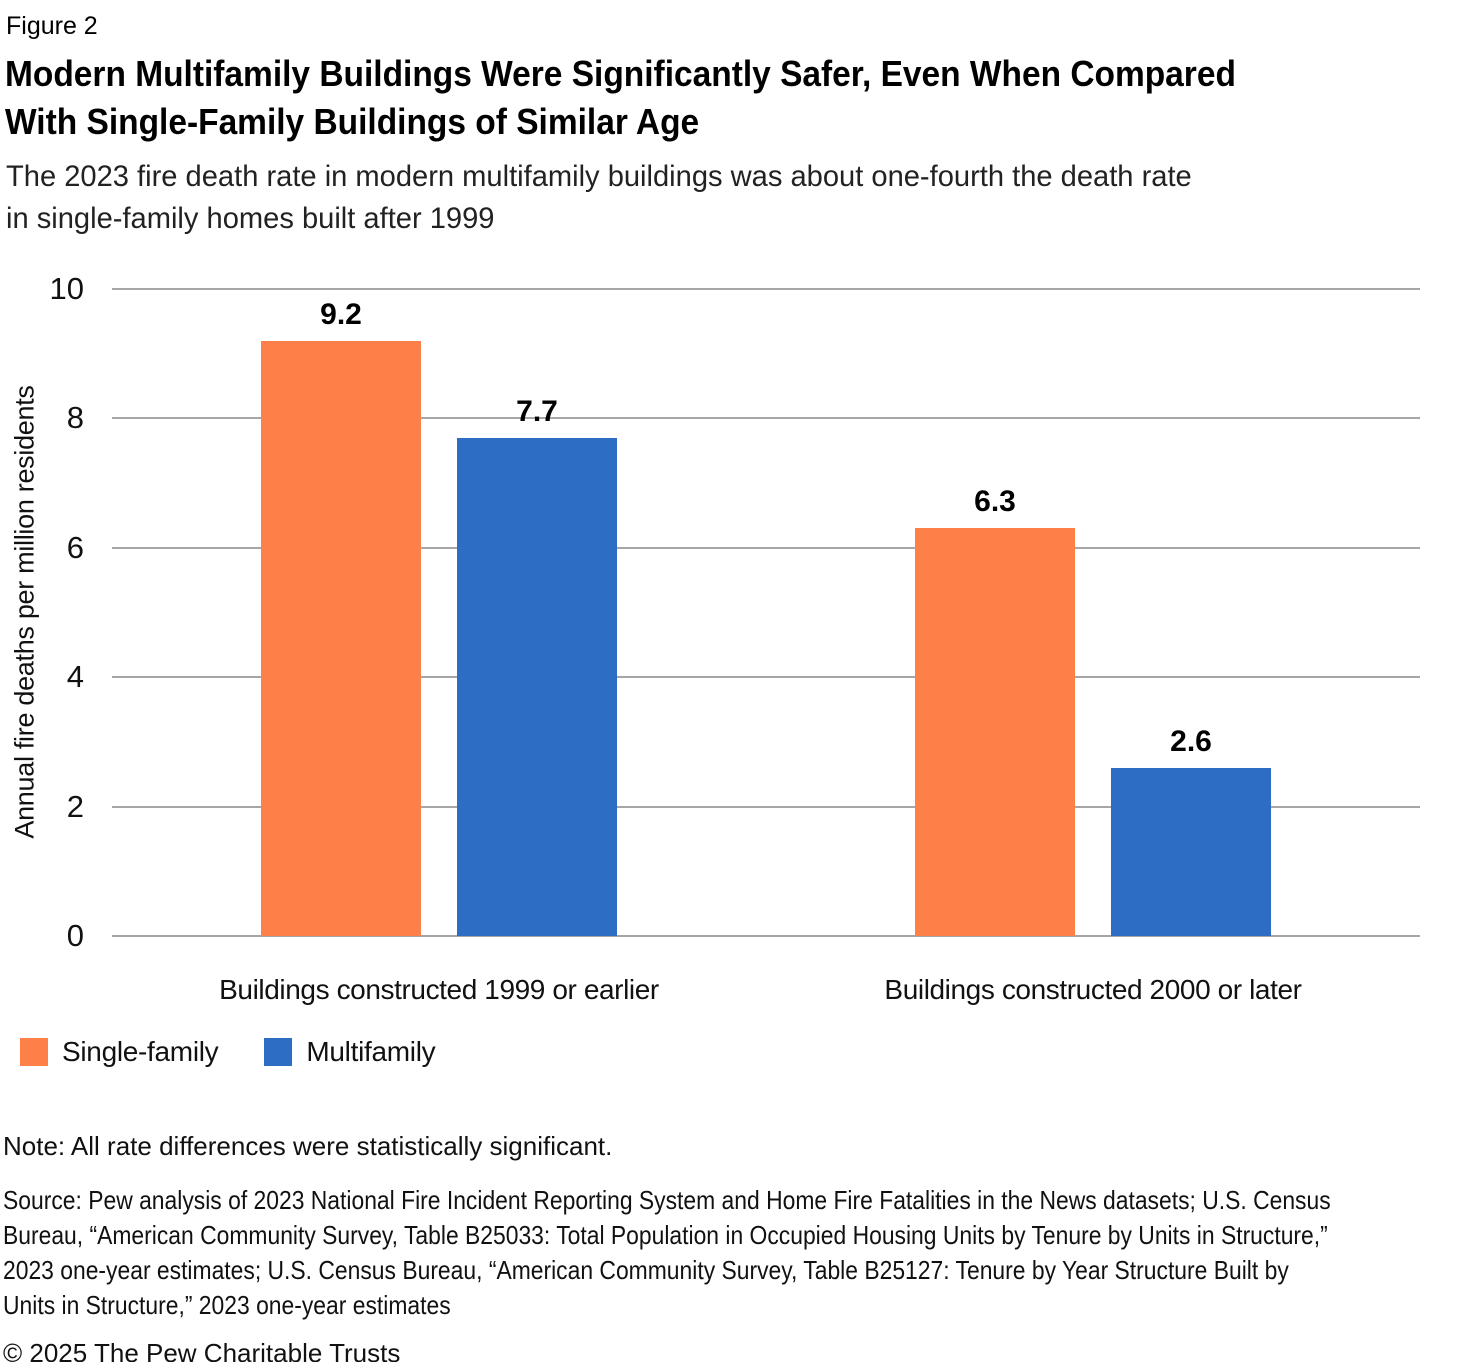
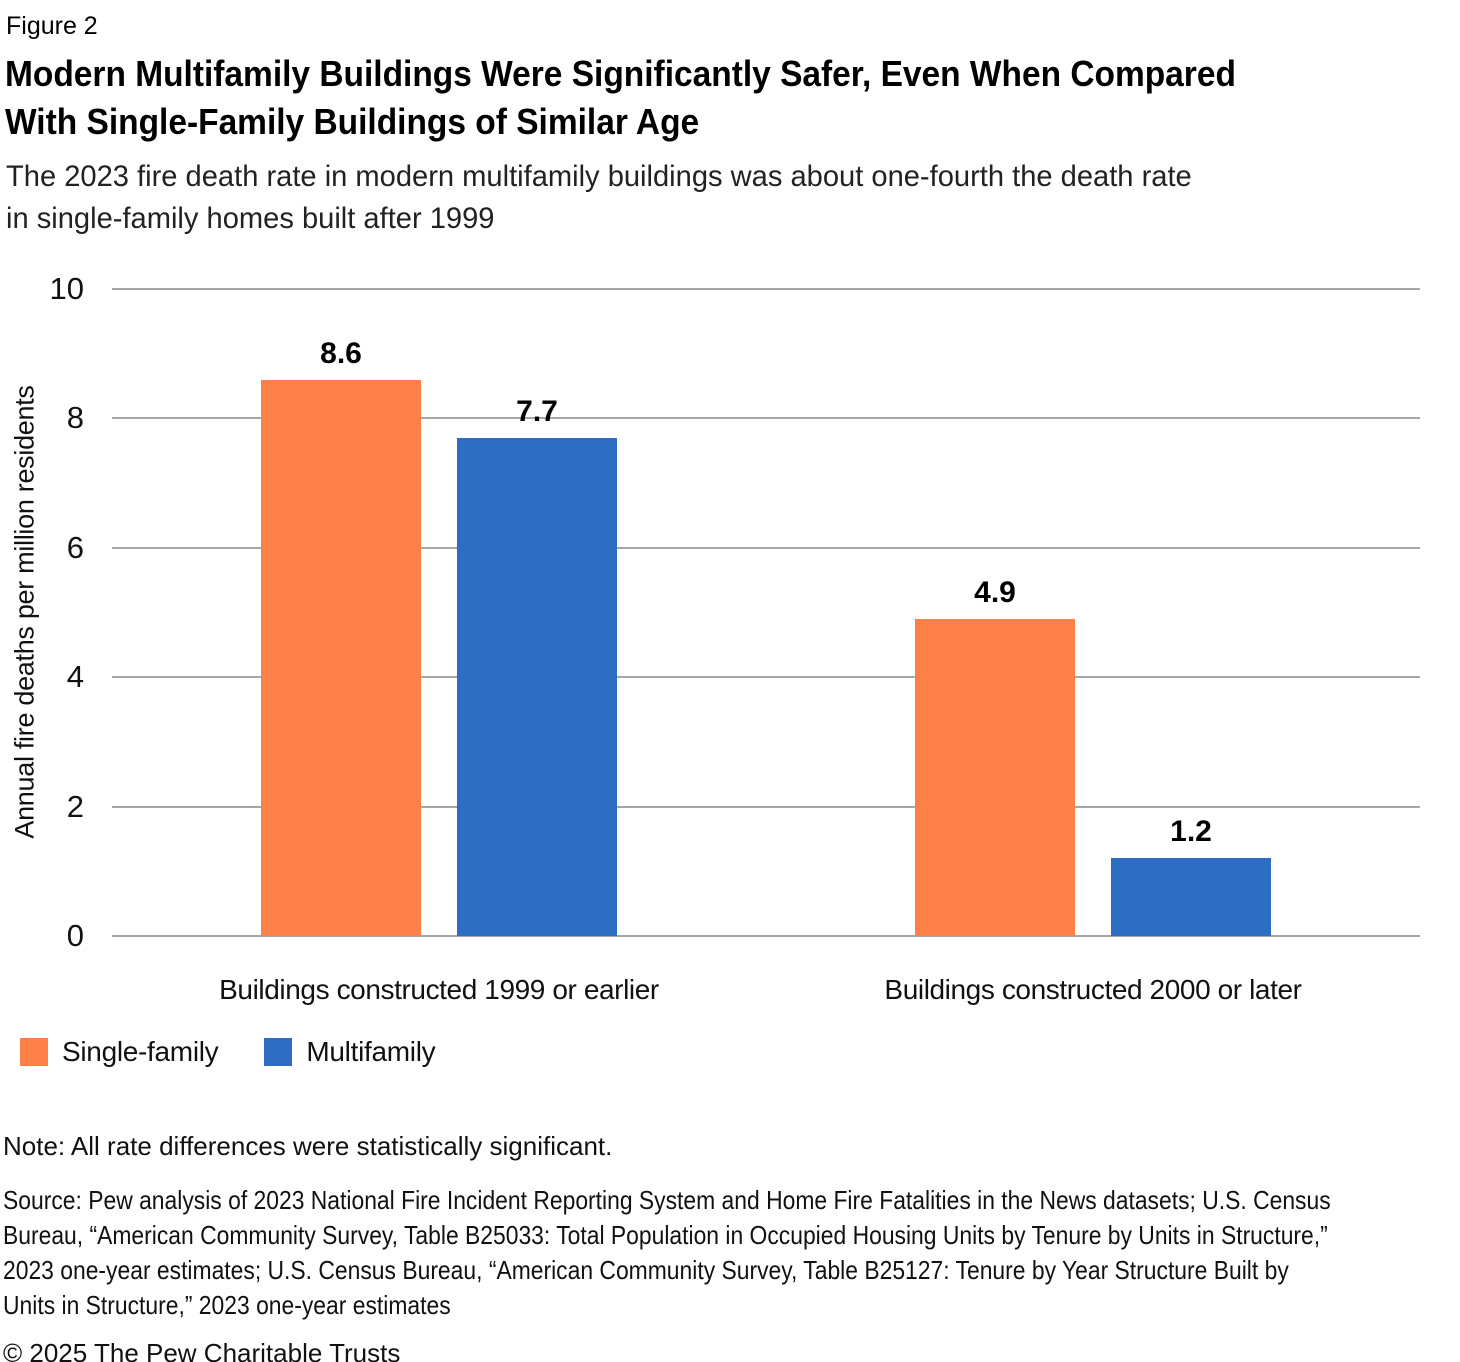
Single-family/Buildings constructed 1999 or earlier: 9.2 -> 8.6
Single-family/Buildings constructed 2000 or later: 6.3 -> 4.9
Multifamily/Buildings constructed 2000 or later: 2.6 -> 1.2
